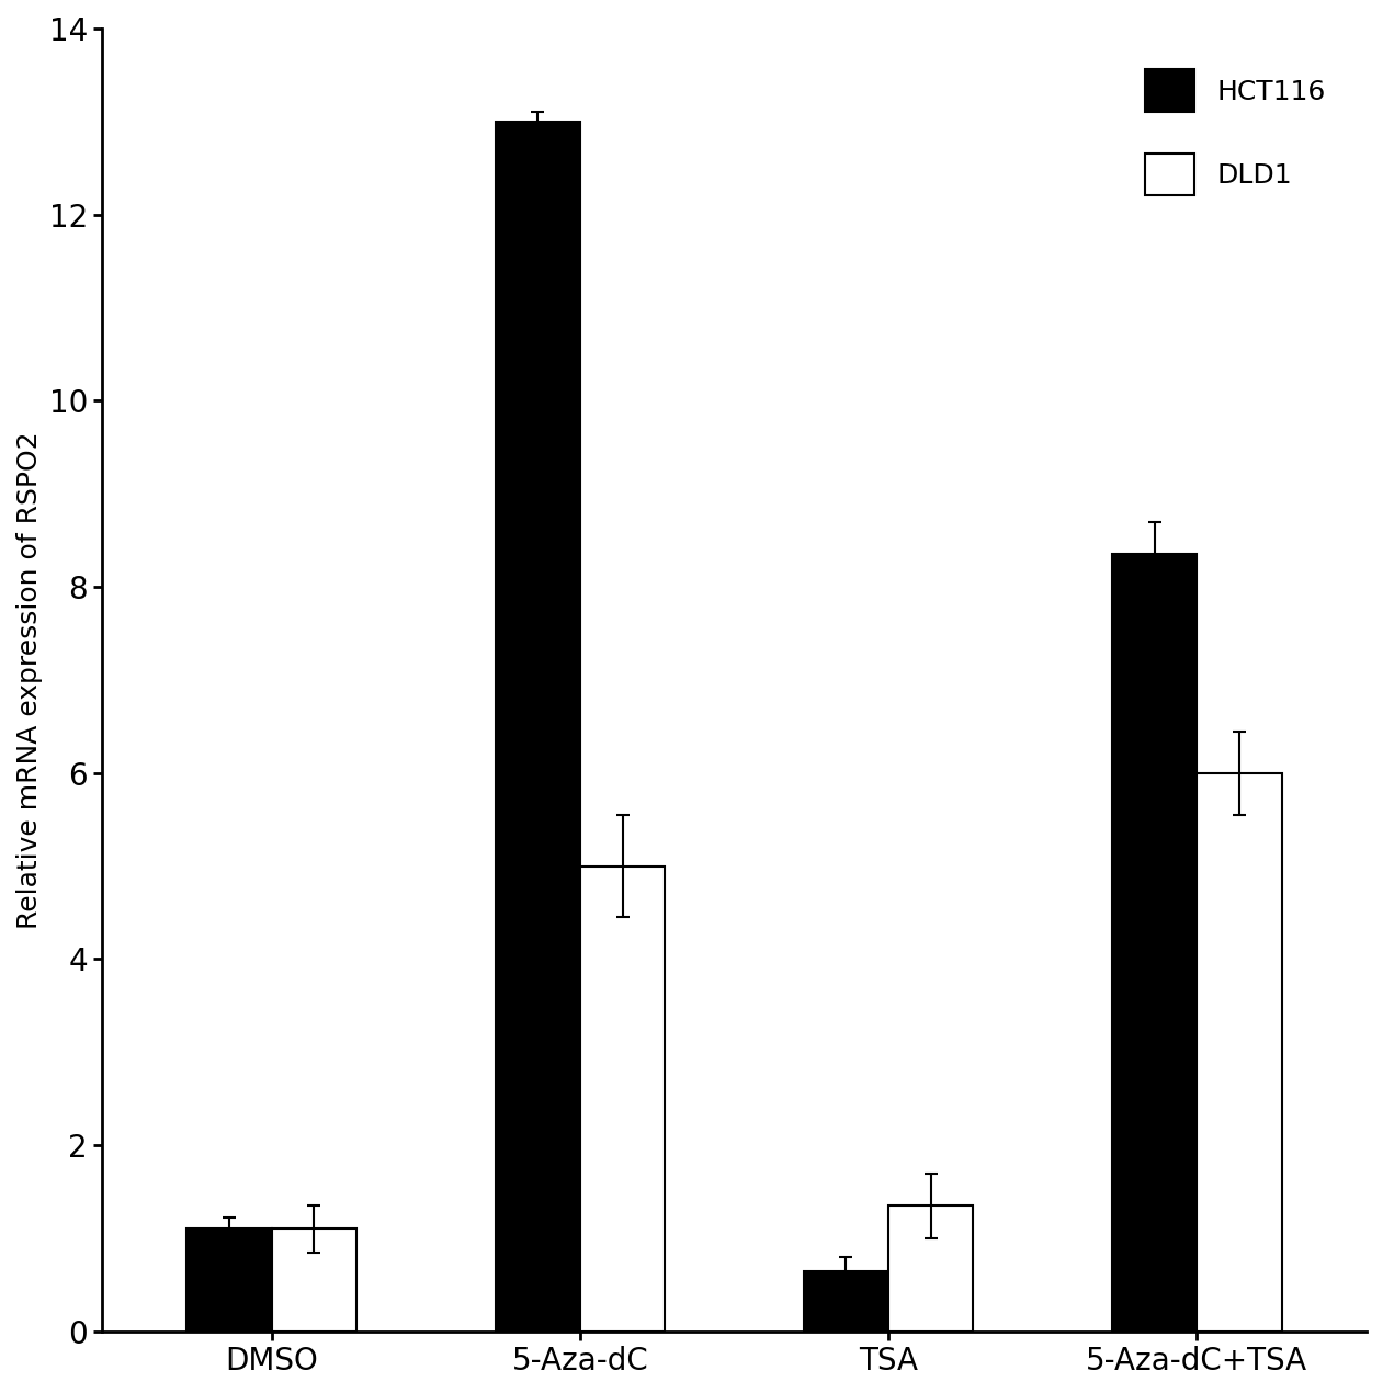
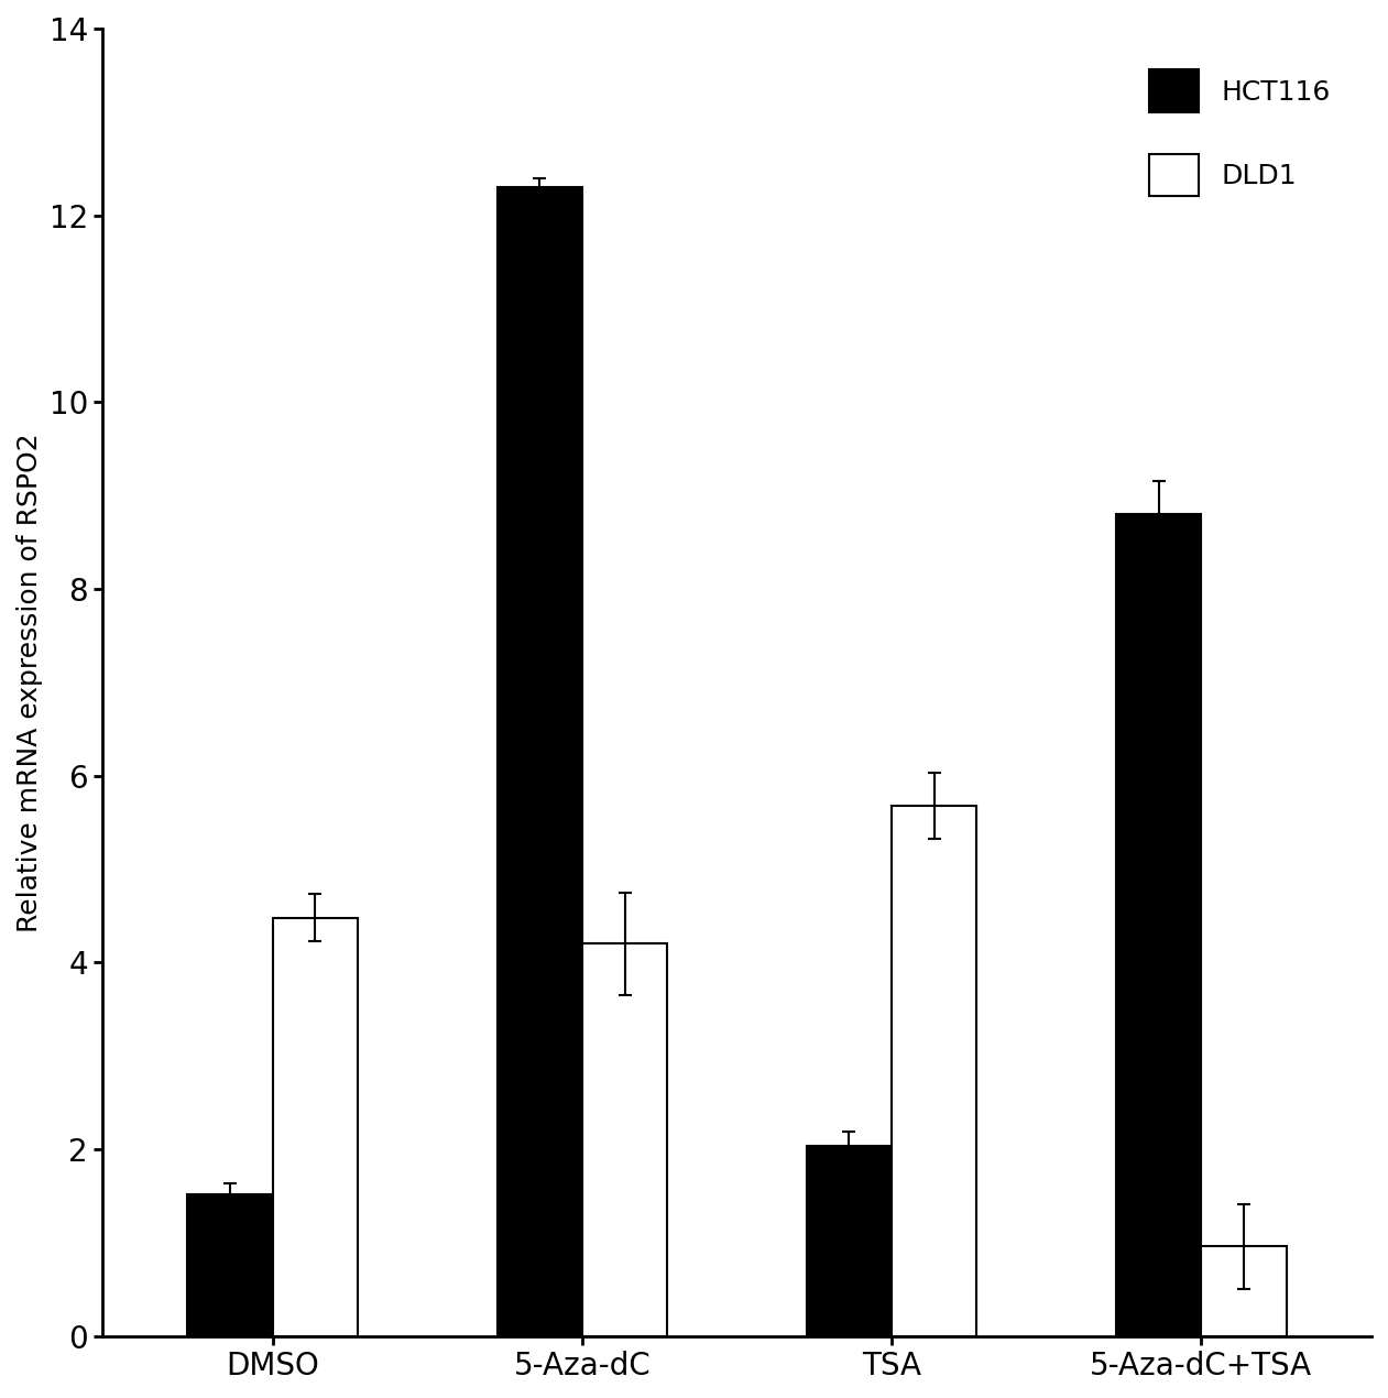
HCT116/DMSO: 1.10 -> 1.52
DLD1/DMSO: 1.10 -> 4.48
HCT116/5-Aza-dC: 13.00 -> 12.30
DLD1/5-Aza-dC: 5.00 -> 4.20
HCT116/TSA: 0.65 -> 2.04
DLD1/TSA: 1.35 -> 5.68
HCT116/5-Aza-dC+TSA: 8.35 -> 8.80
DLD1/5-Aza-dC+TSA: 6.00 -> 0.96
